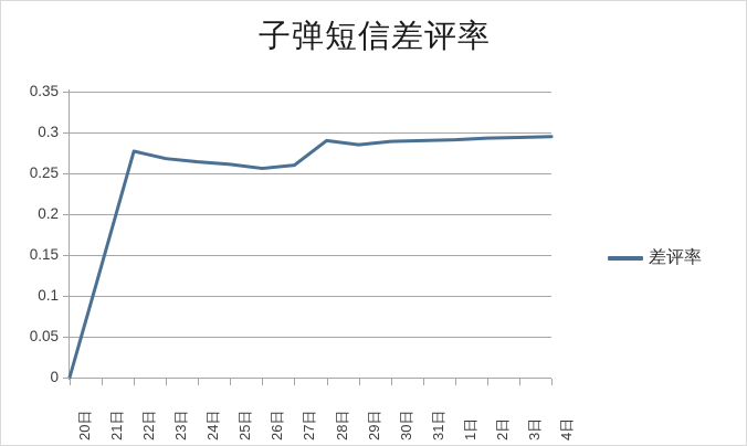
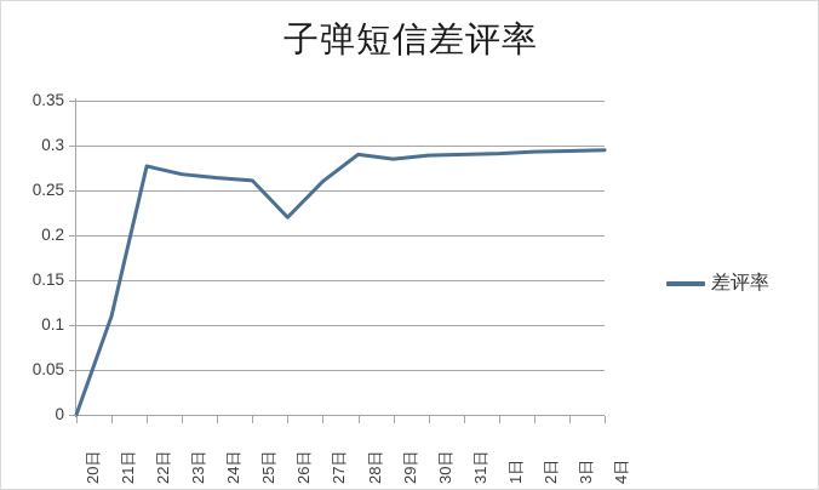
21日: 0.14 -> 0.11
26日: 0.26 -> 0.22
